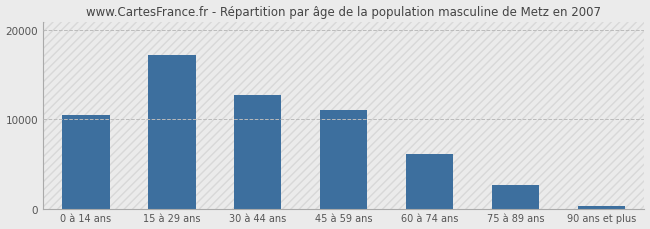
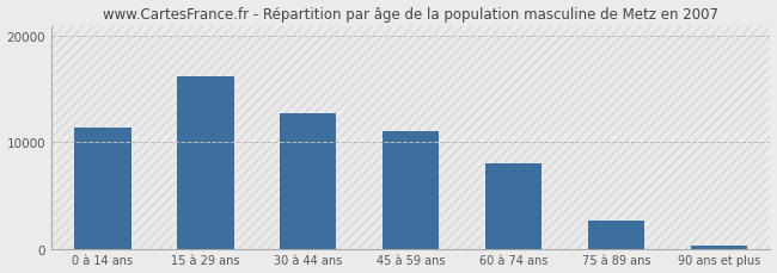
0 à 14 ans: 10500 -> 11400
15 à 29 ans: 17200 -> 16200
60 à 74 ans: 6100 -> 8000
